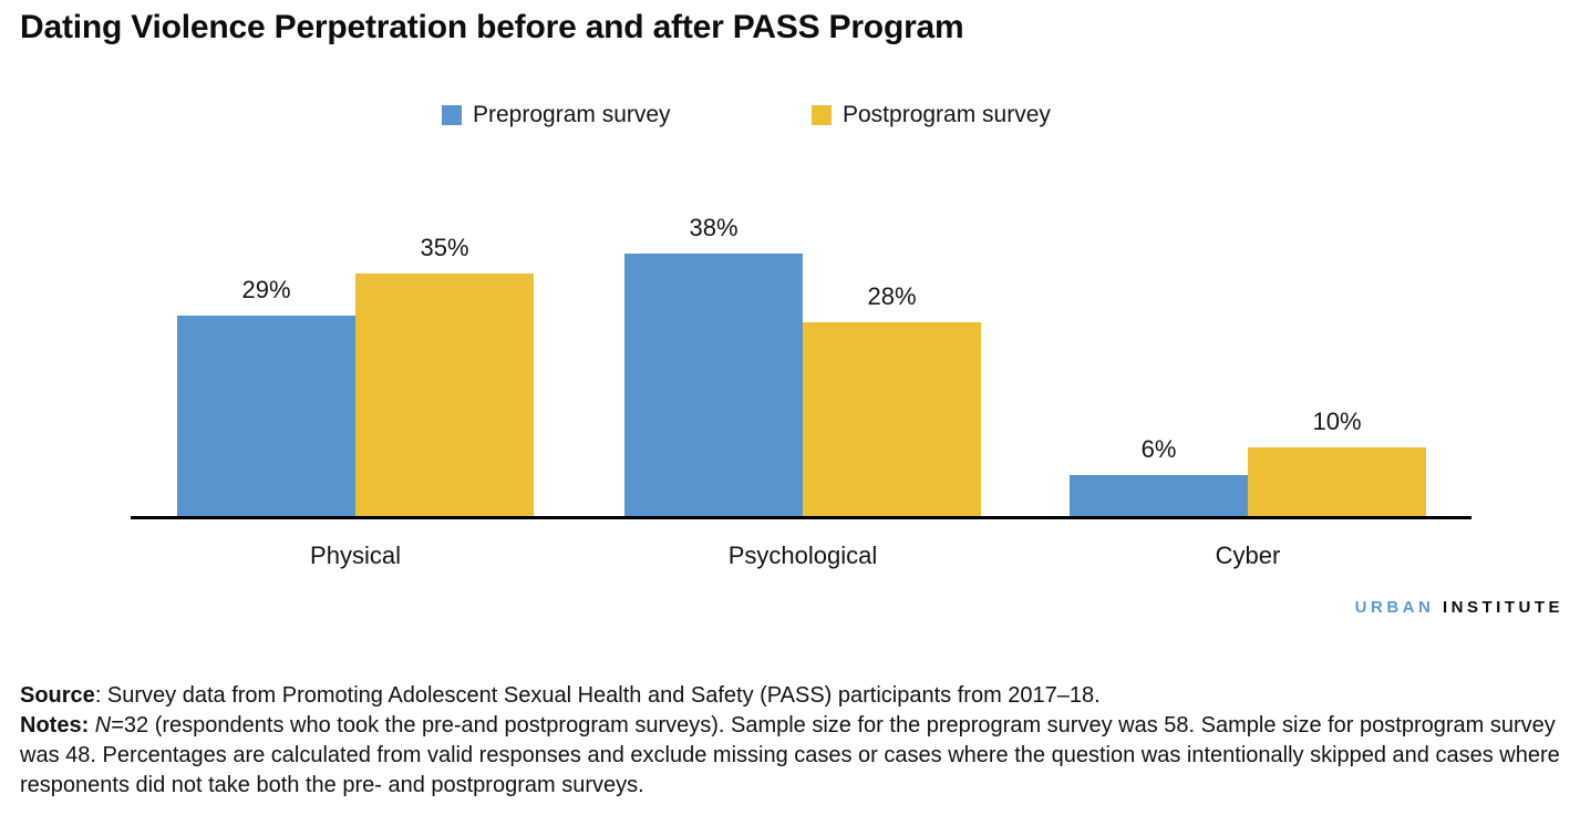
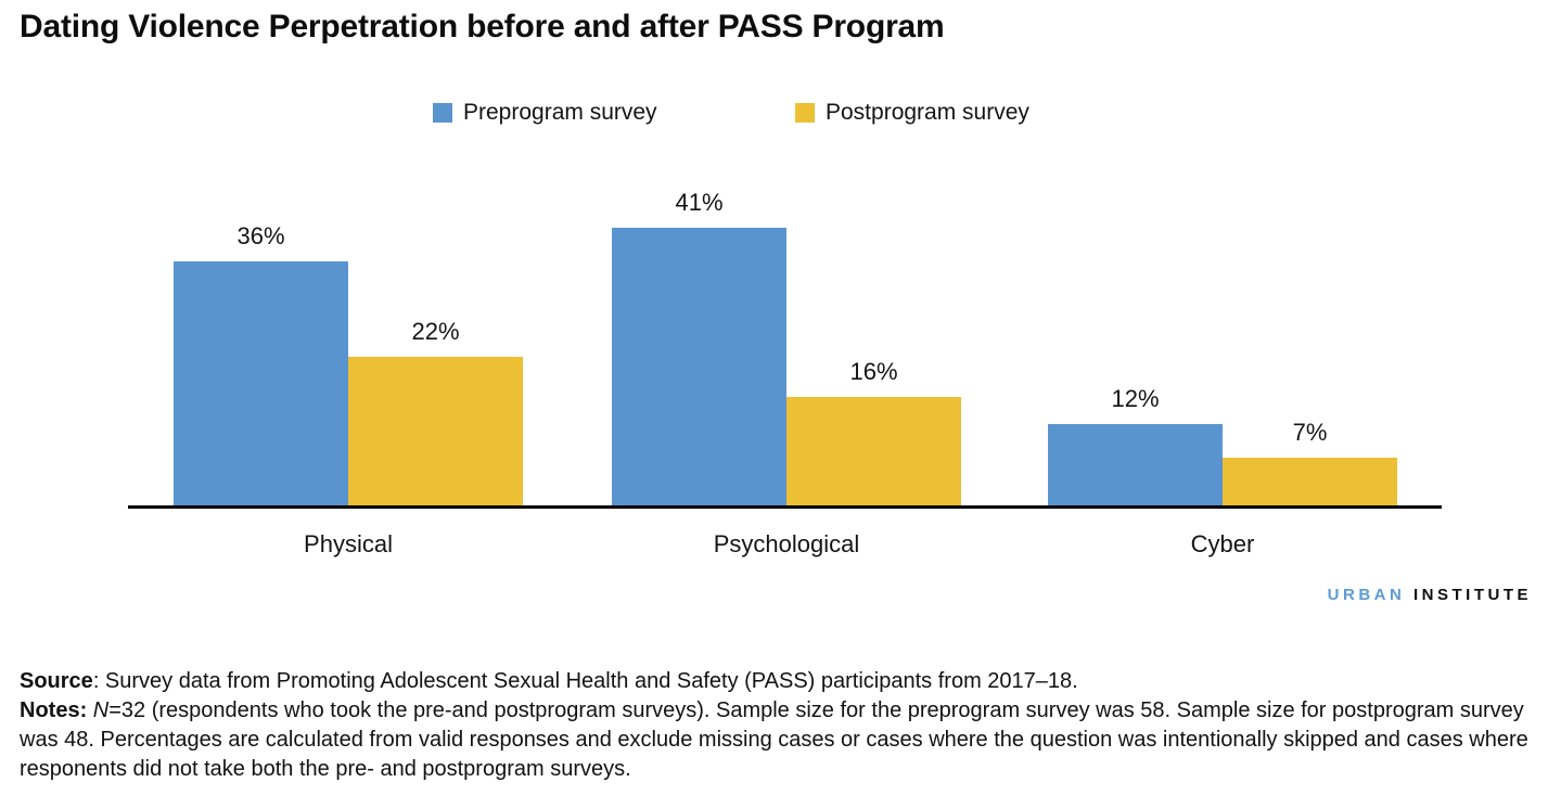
Preprogram survey/Physical: 29% -> 36%
Postprogram survey/Physical: 35% -> 22%
Preprogram survey/Psychological: 38% -> 41%
Postprogram survey/Psychological: 28% -> 16%
Preprogram survey/Cyber: 6% -> 12%
Postprogram survey/Cyber: 10% -> 7%
